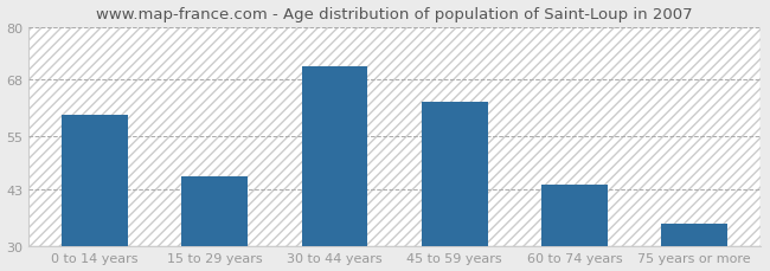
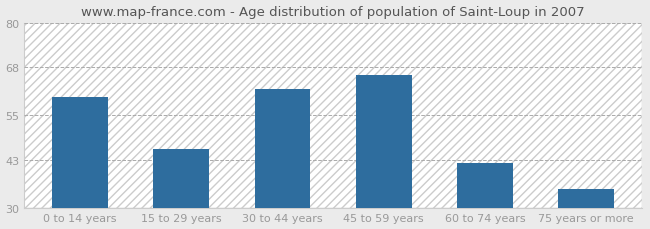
30 to 44 years: 71 -> 62
45 to 59 years: 63 -> 66
60 to 74 years: 44 -> 42
